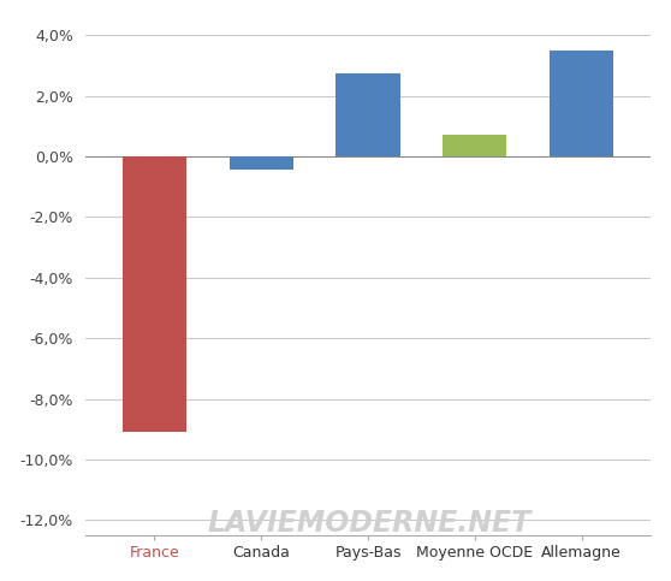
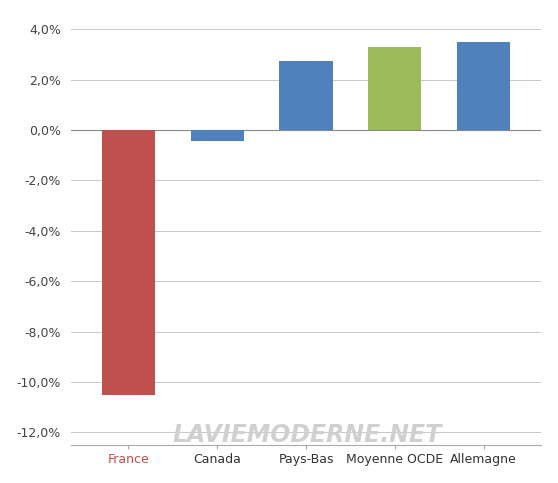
France: -9,10% -> -10,50%
Moyenne OCDE: 0,70% -> 3,30%
